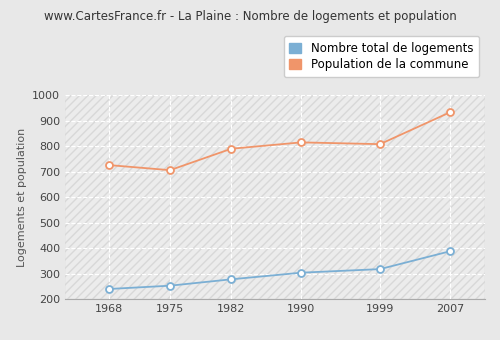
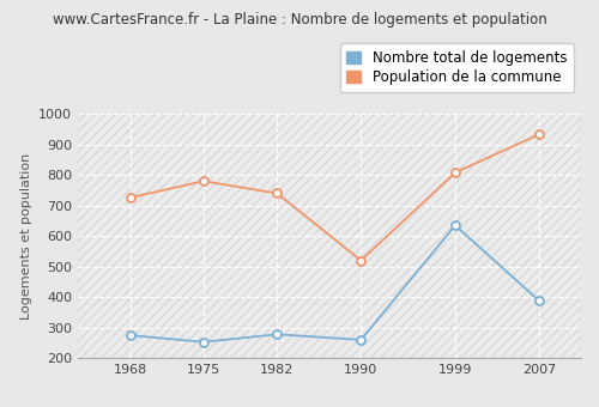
Nombre total de logements/1968: 240 -> 275
Population de la commune/1975: 706 -> 780
Population de la commune/1982: 790 -> 740
Nombre total de logements/1990: 304 -> 260
Population de la commune/1990: 815 -> 520
Nombre total de logements/1999: 318 -> 635
